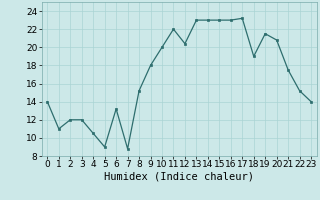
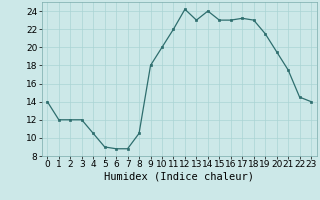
1: 11.0 -> 12.0
6: 13.2 -> 8.8
8: 15.2 -> 10.5
12: 20.4 -> 24.2
14: 23.0 -> 24.0
18: 19.0 -> 23.0
20: 20.8 -> 19.5
22: 15.2 -> 14.5
